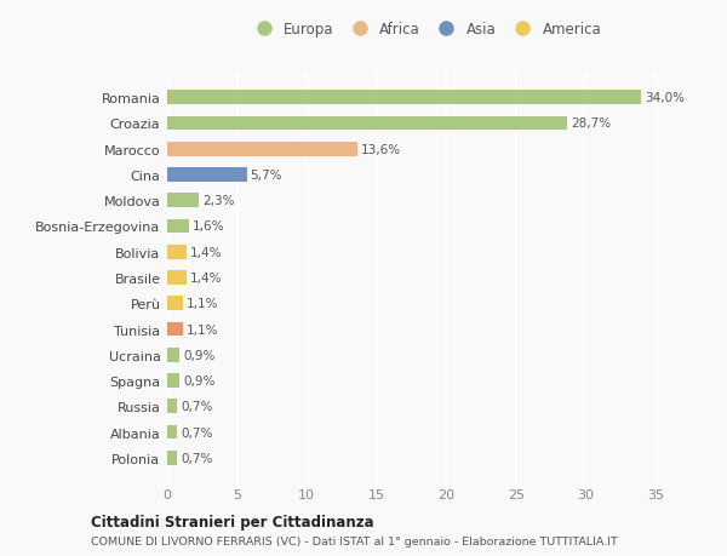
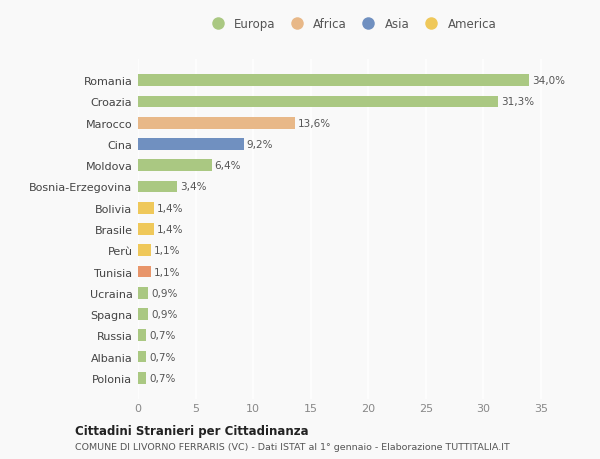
Croazia: 28,7% -> 31,3%
Cina: 5,7% -> 9,2%
Moldova: 2,3% -> 6,4%
Bosnia-Erzegovina: 1,6% -> 3,4%
